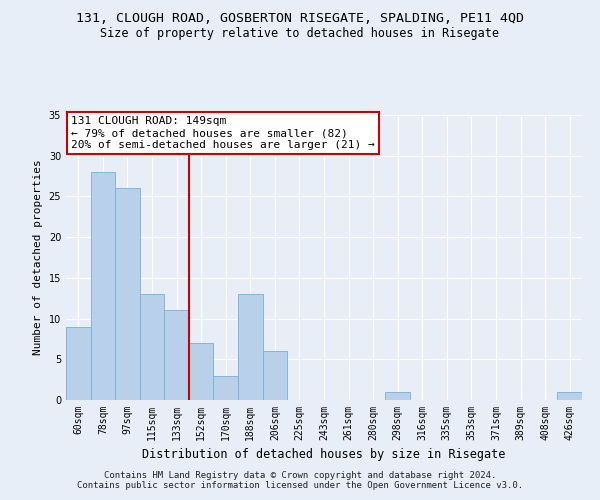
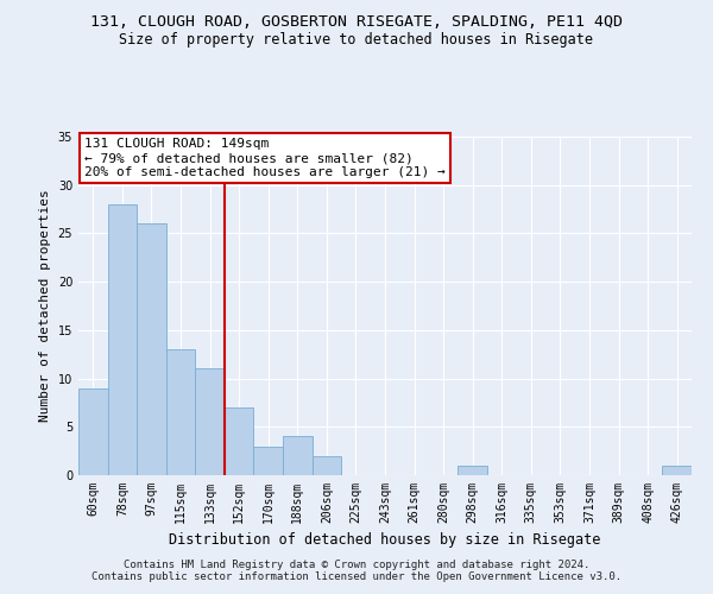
188sqm: 13 -> 4
206sqm: 6 -> 2
